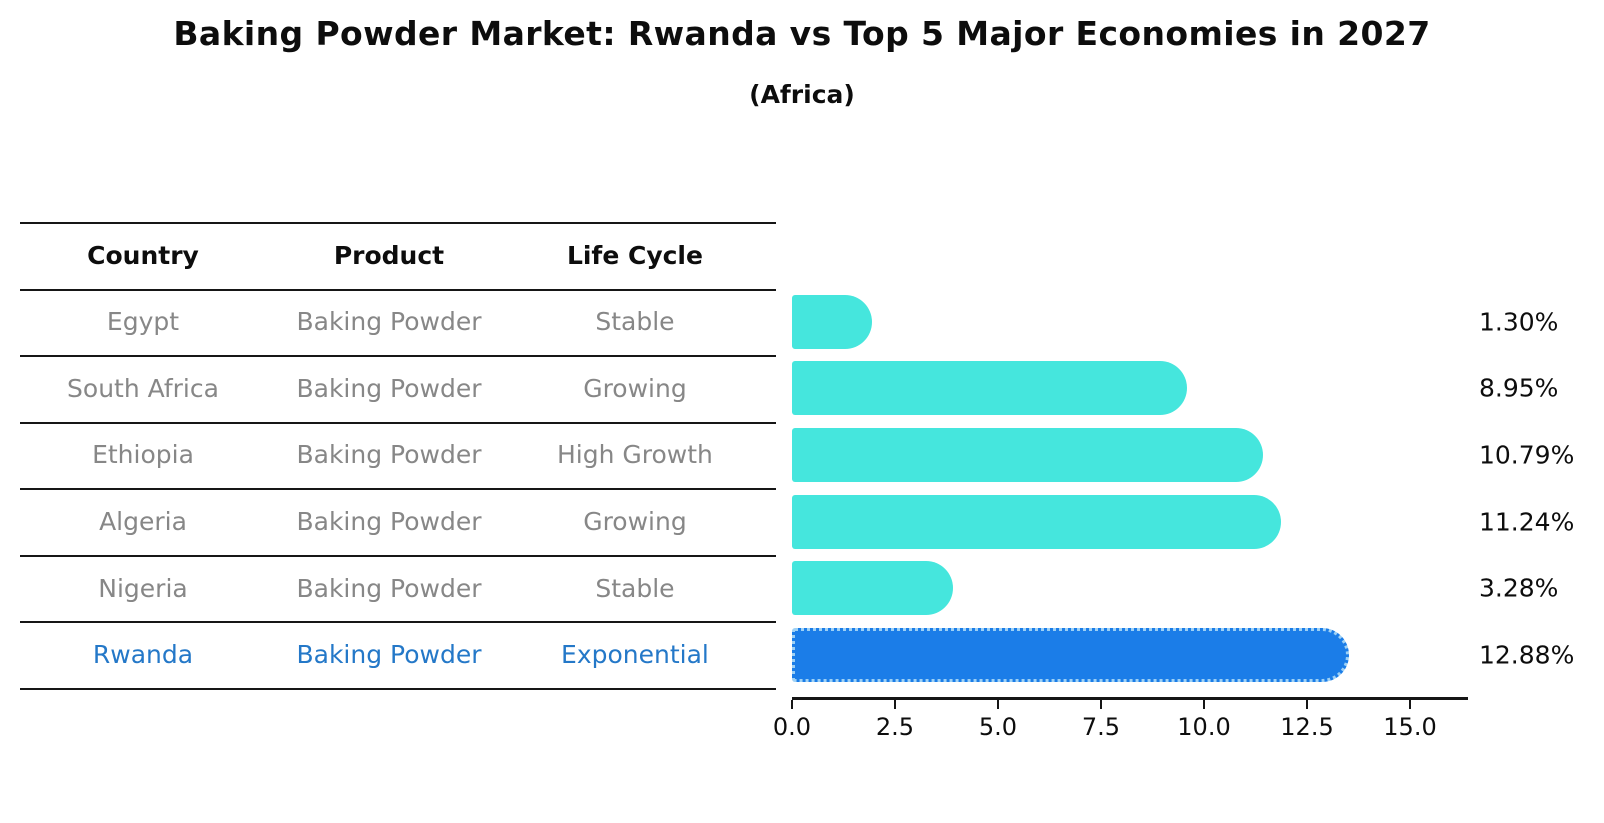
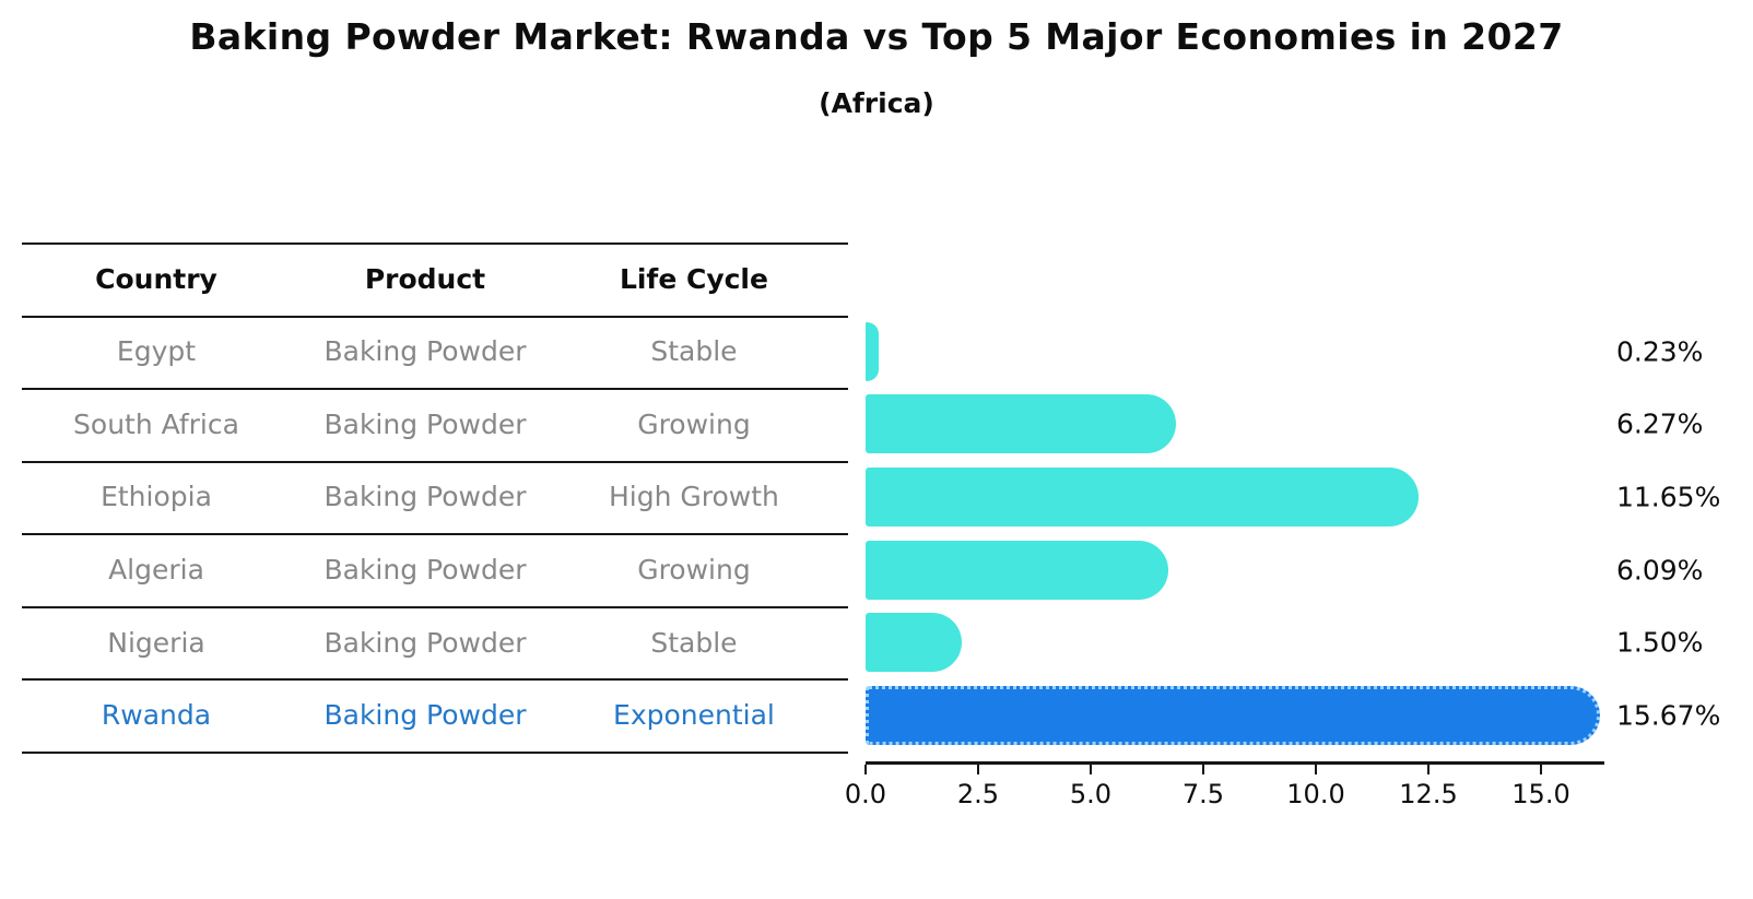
Egypt: 1.30% -> 0.23%
South Africa: 8.95% -> 6.27%
Ethiopia: 10.79% -> 11.65%
Algeria: 11.24% -> 6.09%
Nigeria: 3.28% -> 1.50%
Rwanda: 12.88% -> 15.67%
